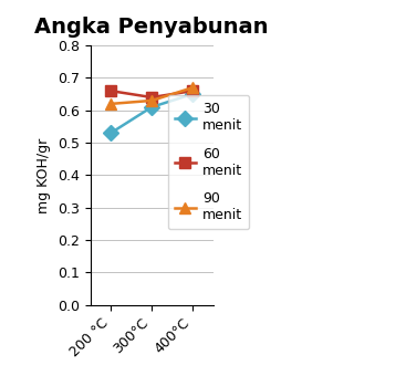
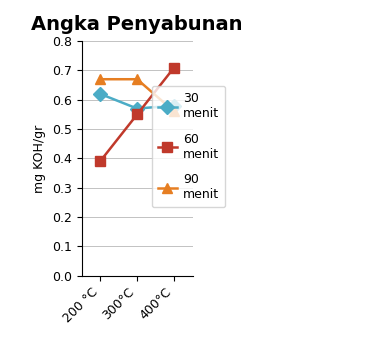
30 menit/200 °C: 0.53 -> 0.62
60 menit/200 °C: 0.66 -> 0.39
90 menit/200 °C: 0.62 -> 0.67
30 menit/300°C: 0.61 -> 0.57
60 menit/300°C: 0.64 -> 0.55
90 menit/300°C: 0.63 -> 0.67
30 menit/400°C: 0.65 -> 0.58
60 menit/400°C: 0.66 -> 0.71
90 menit/400°C: 0.67 -> 0.56
